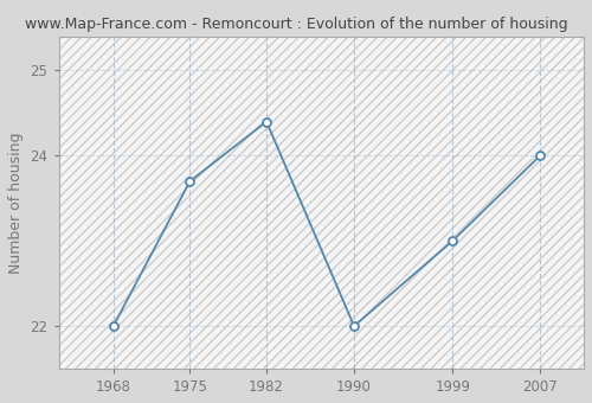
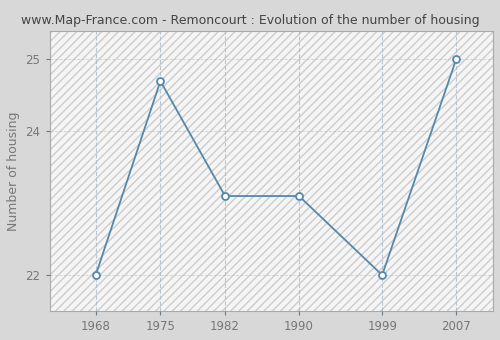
1975: 23.7 -> 24.7
1982: 24.4 -> 23.1
1990: 22.0 -> 23.1
1999: 23.0 -> 22.0
2007: 24.0 -> 25.0
